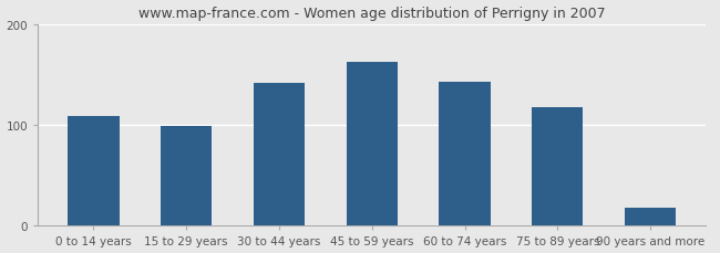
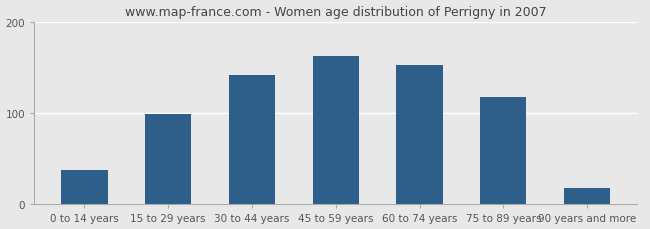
0 to 14 years: 109 -> 38
60 to 74 years: 143 -> 152
